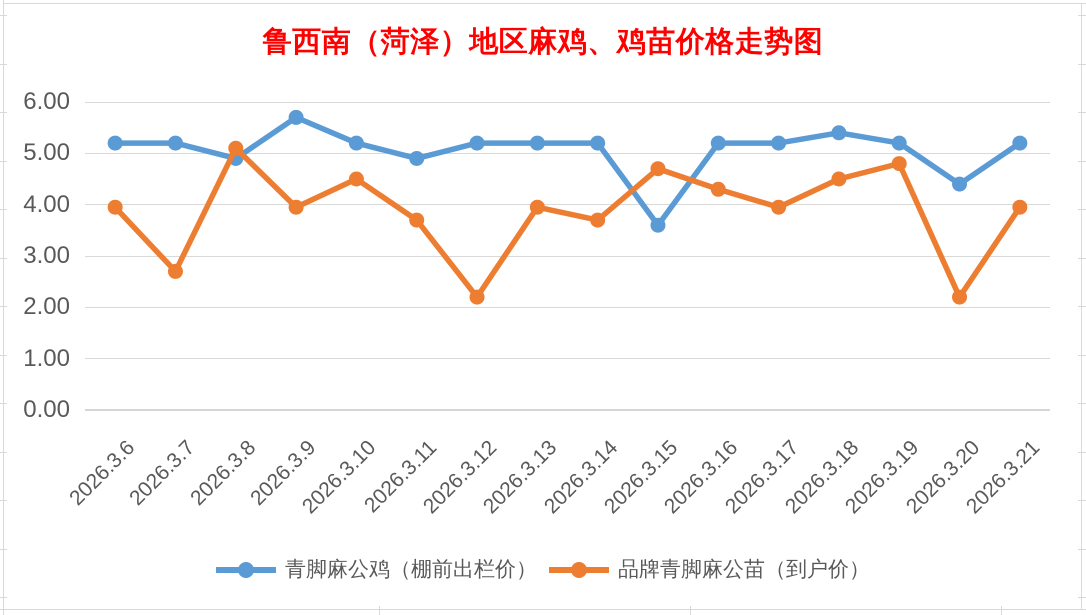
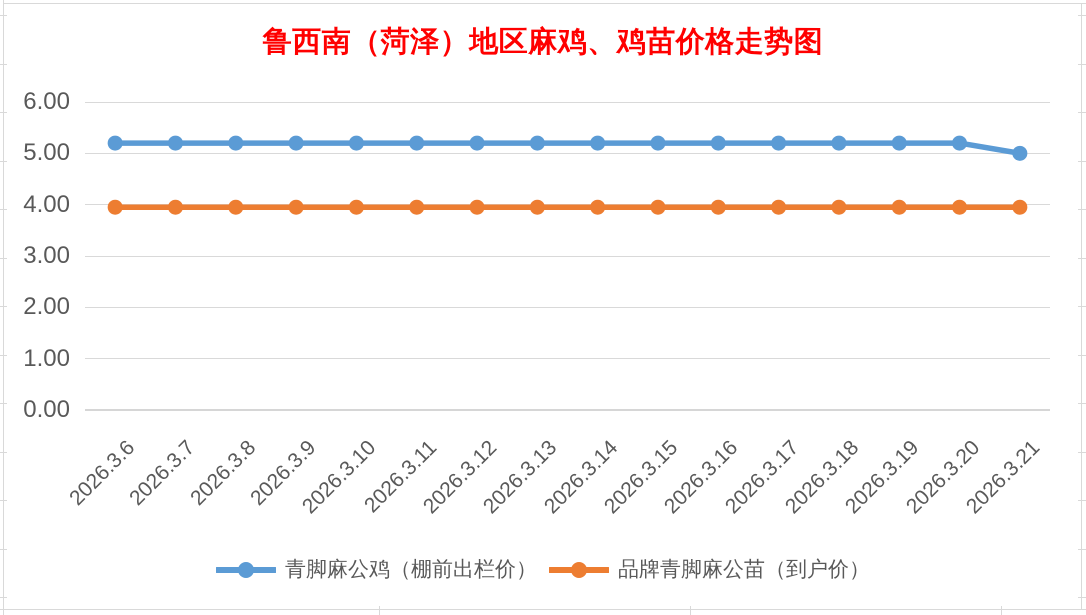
品牌青脚麻公苗（到户价）/2026.3.7: 2.7 -> 4.0
青脚麻公鸡（棚前出栏价）/2026.3.8: 4.9 -> 5.2
品牌青脚麻公苗（到户价）/2026.3.8: 5.1 -> 4.0
青脚麻公鸡（棚前出栏价）/2026.3.9: 5.7 -> 5.2
品牌青脚麻公苗（到户价）/2026.3.10: 4.5 -> 4.0
青脚麻公鸡（棚前出栏价）/2026.3.11: 4.9 -> 5.2
品牌青脚麻公苗（到户价）/2026.3.11: 3.7 -> 4.0
品牌青脚麻公苗（到户价）/2026.3.12: 2.2 -> 4.0
品牌青脚麻公苗（到户价）/2026.3.14: 3.7 -> 4.0
青脚麻公鸡（棚前出栏价）/2026.3.15: 3.6 -> 5.2
品牌青脚麻公苗（到户价）/2026.3.15: 4.7 -> 4.0
品牌青脚麻公苗（到户价）/2026.3.16: 4.3 -> 4.0
青脚麻公鸡（棚前出栏价）/2026.3.18: 5.4 -> 5.2
品牌青脚麻公苗（到户价）/2026.3.18: 4.5 -> 4.0
品牌青脚麻公苗（到户价）/2026.3.19: 4.8 -> 4.0
青脚麻公鸡（棚前出栏价）/2026.3.20: 4.4 -> 5.2
品牌青脚麻公苗（到户价）/2026.3.20: 2.2 -> 4.0
青脚麻公鸡（棚前出栏价）/2026.3.21: 5.2 -> 5.0
